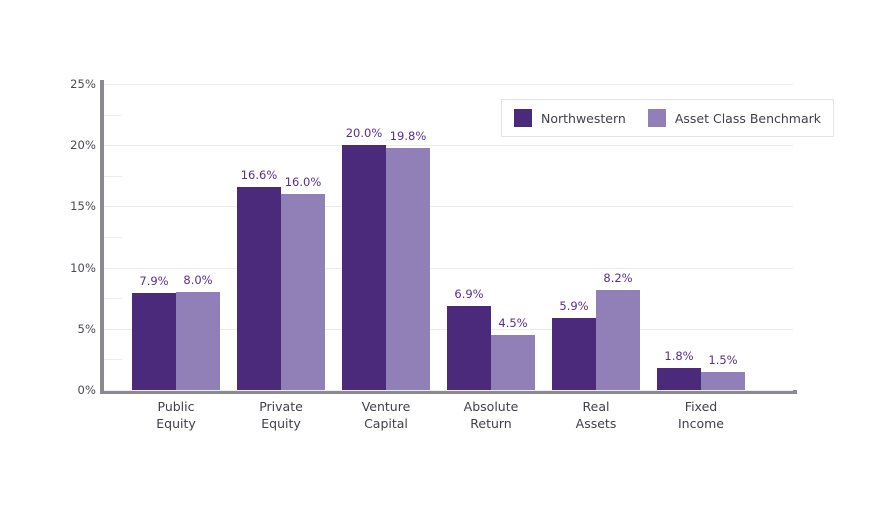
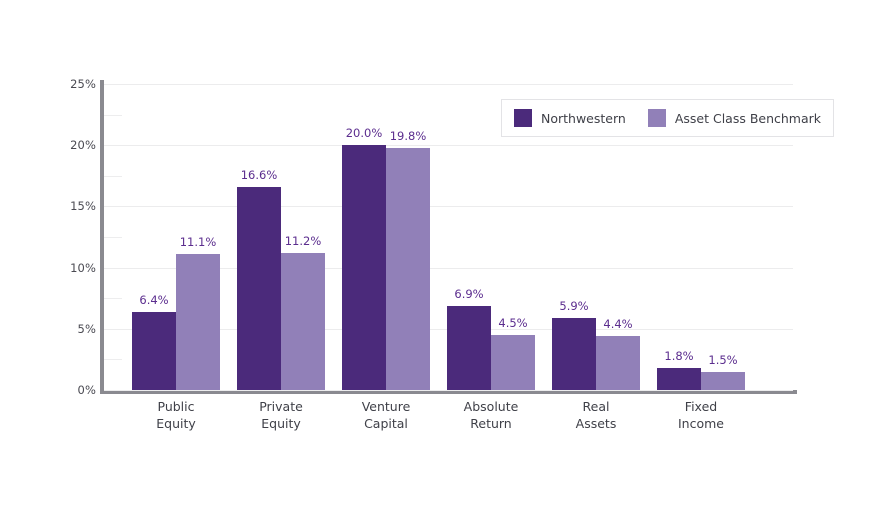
Northwestern/Public Equity: 7.9% -> 6.4%
Asset Class Benchmark/Public Equity: 8.0% -> 11.1%
Asset Class Benchmark/Private Equity: 16.0% -> 11.2%
Asset Class Benchmark/Real Assets: 8.2% -> 4.4%
